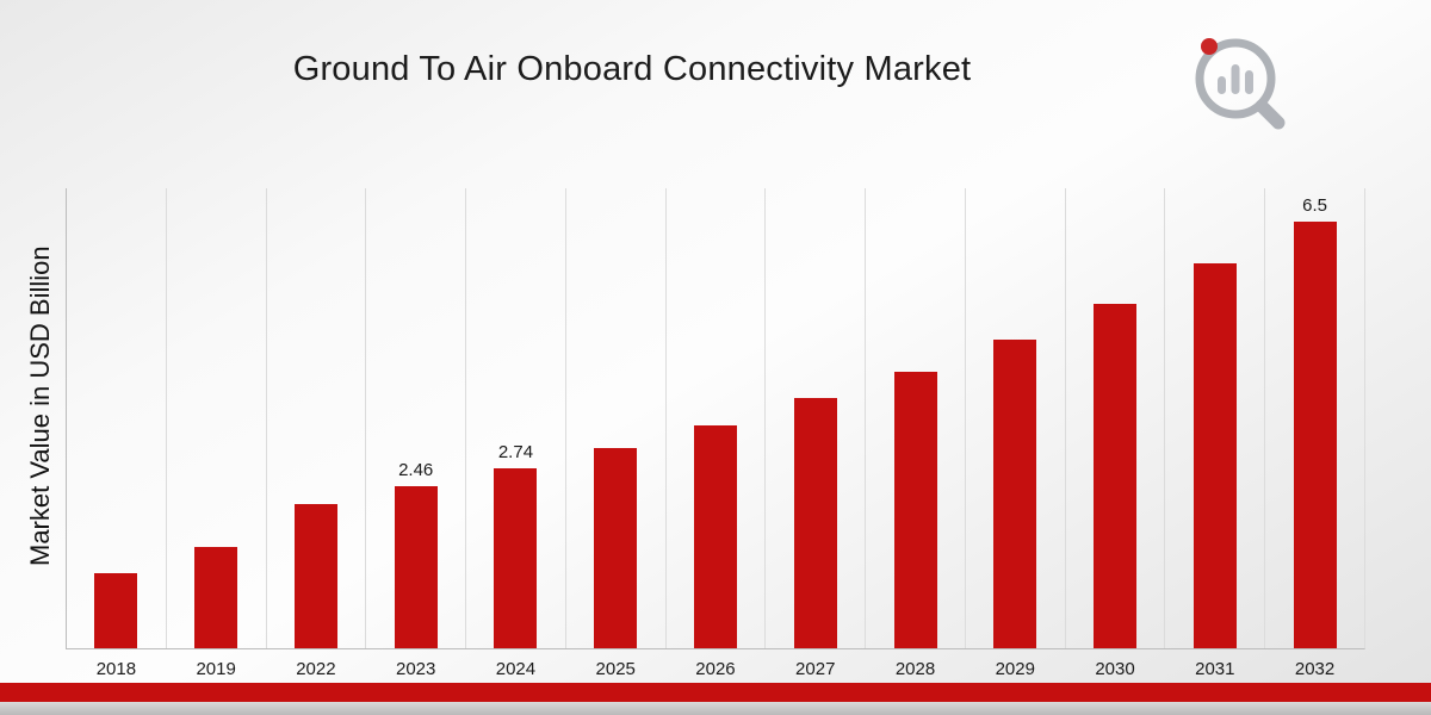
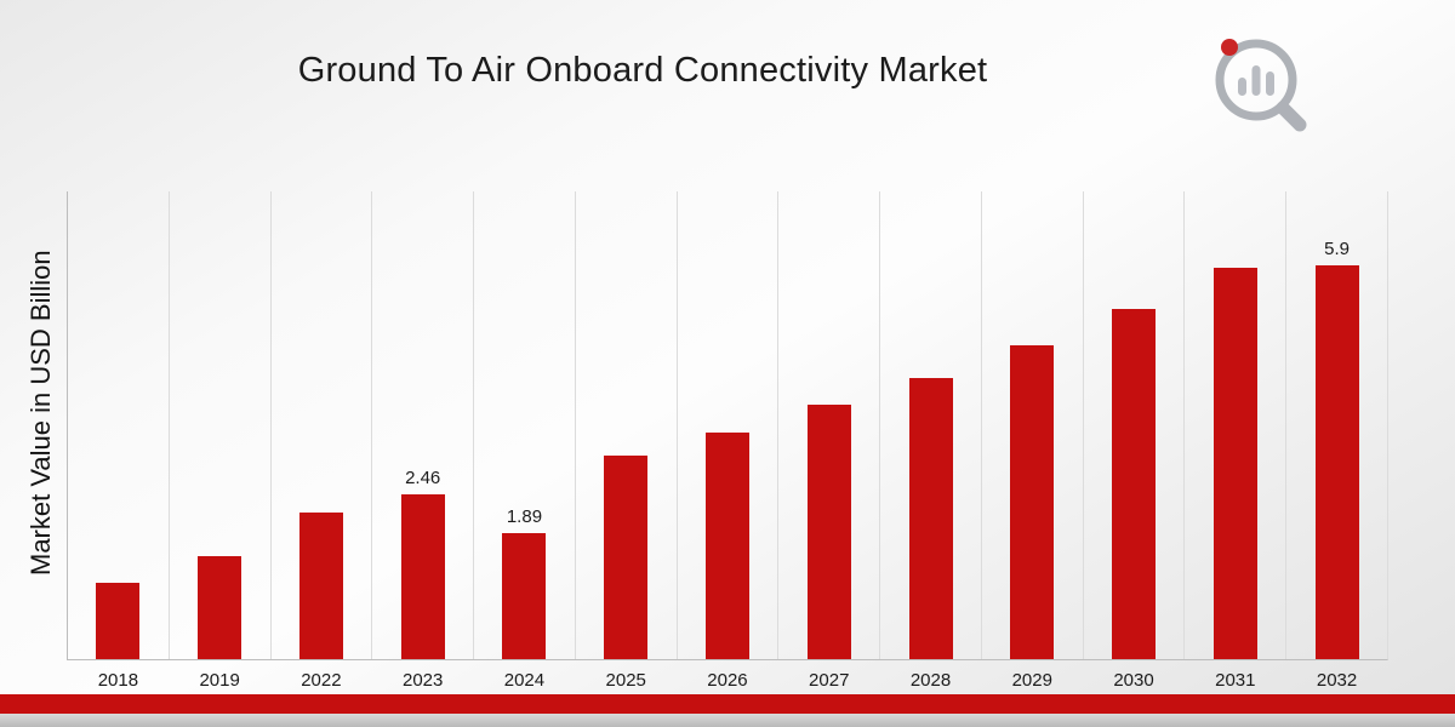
2024: 2.74 -> 1.89
2032: 6.5 -> 5.9
